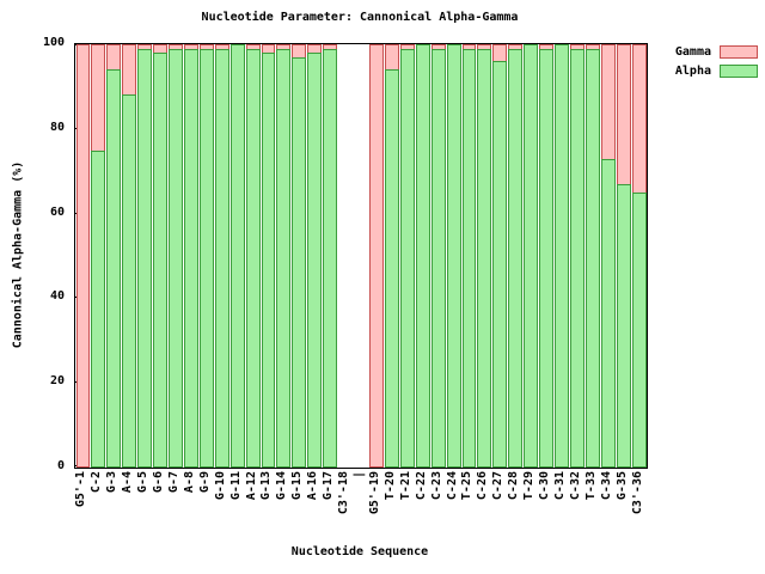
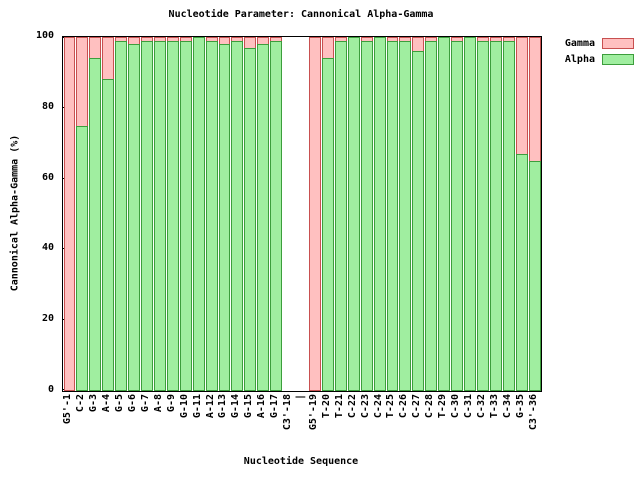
Alpha/C-34: 73 -> 99
